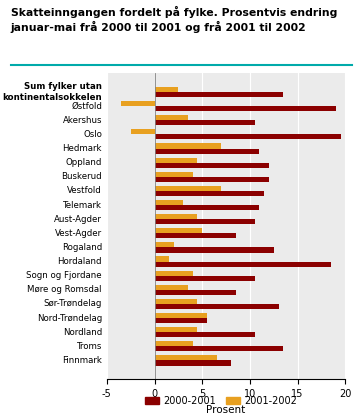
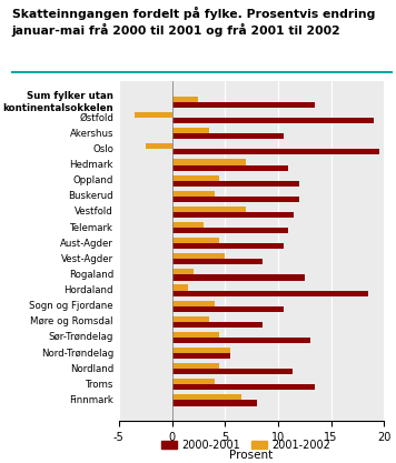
2000-2001/Nordland: 10.5 -> 11.4
